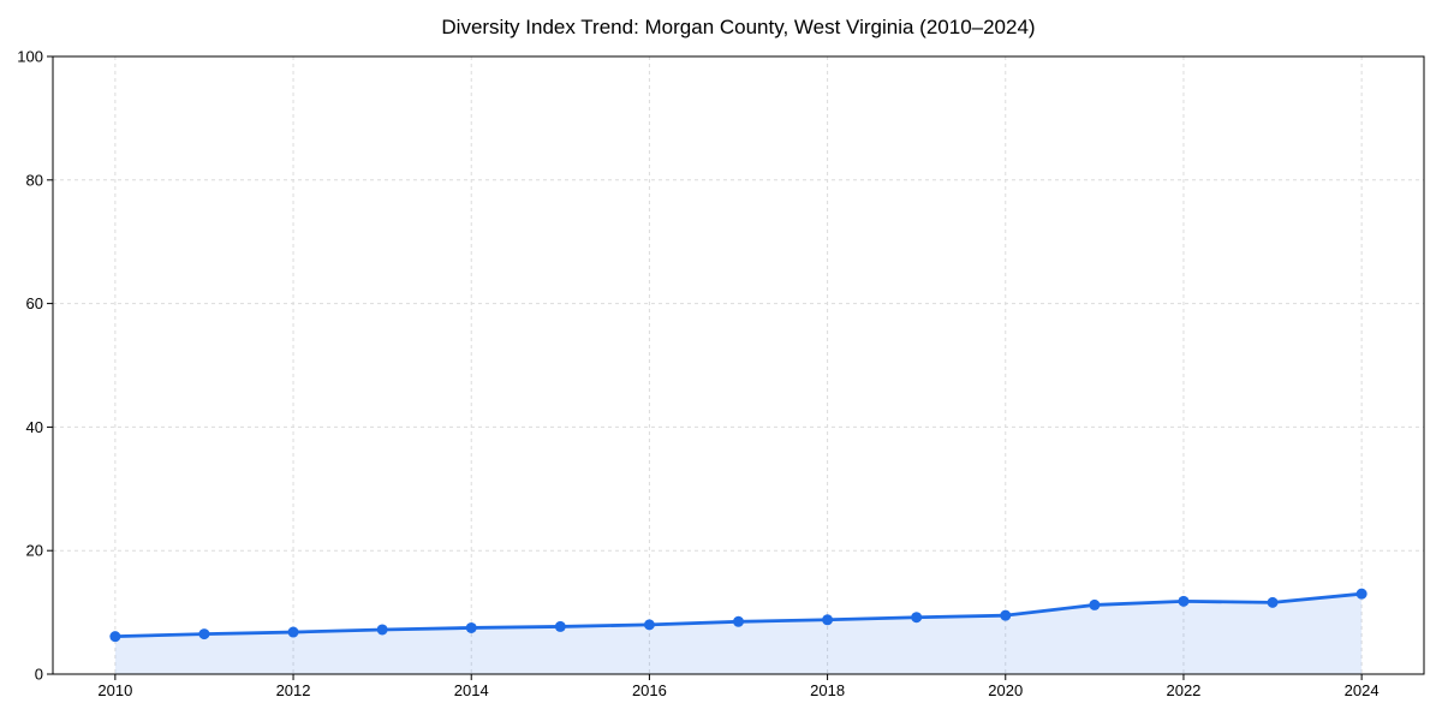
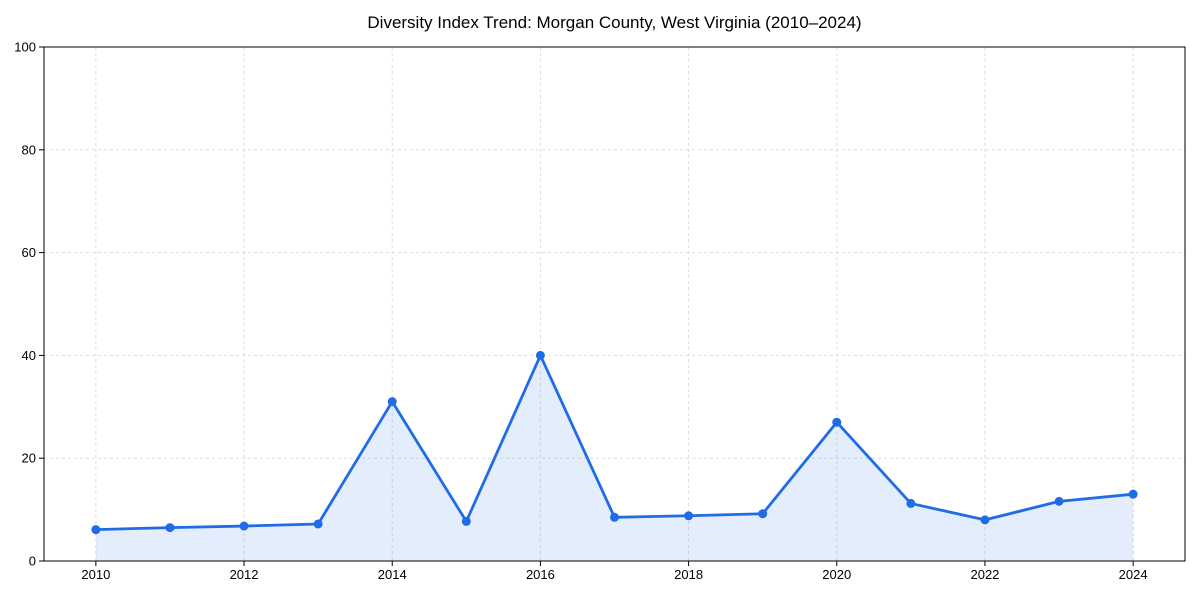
2014: 8 -> 31
2016: 8 -> 40
2020: 10 -> 27
2022: 12 -> 8
